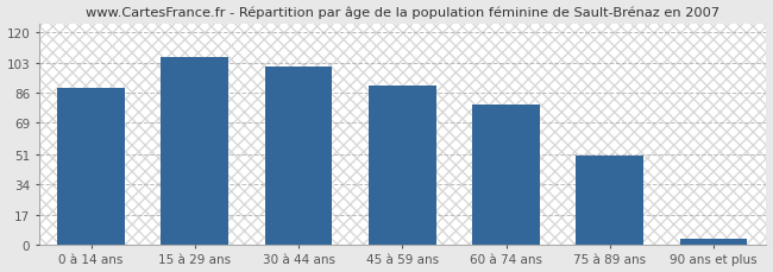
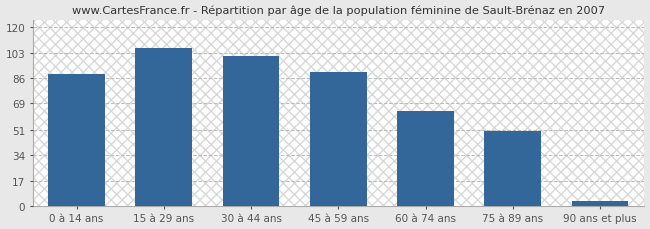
60 à 74 ans: 79 -> 64
